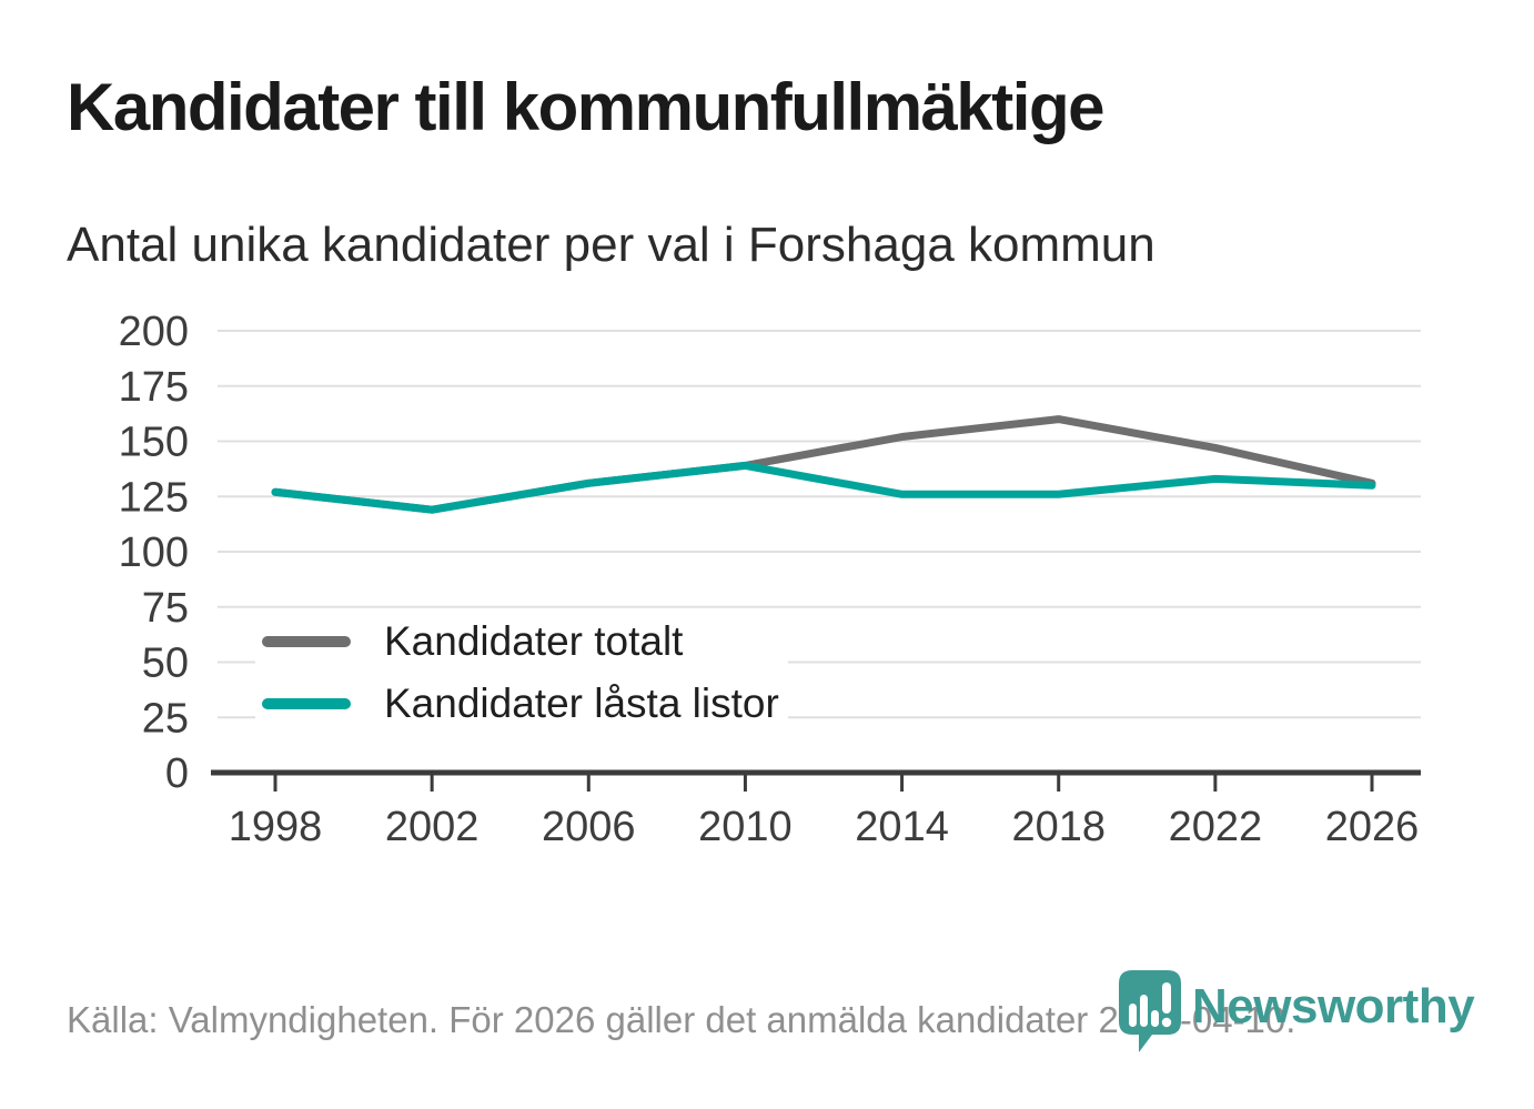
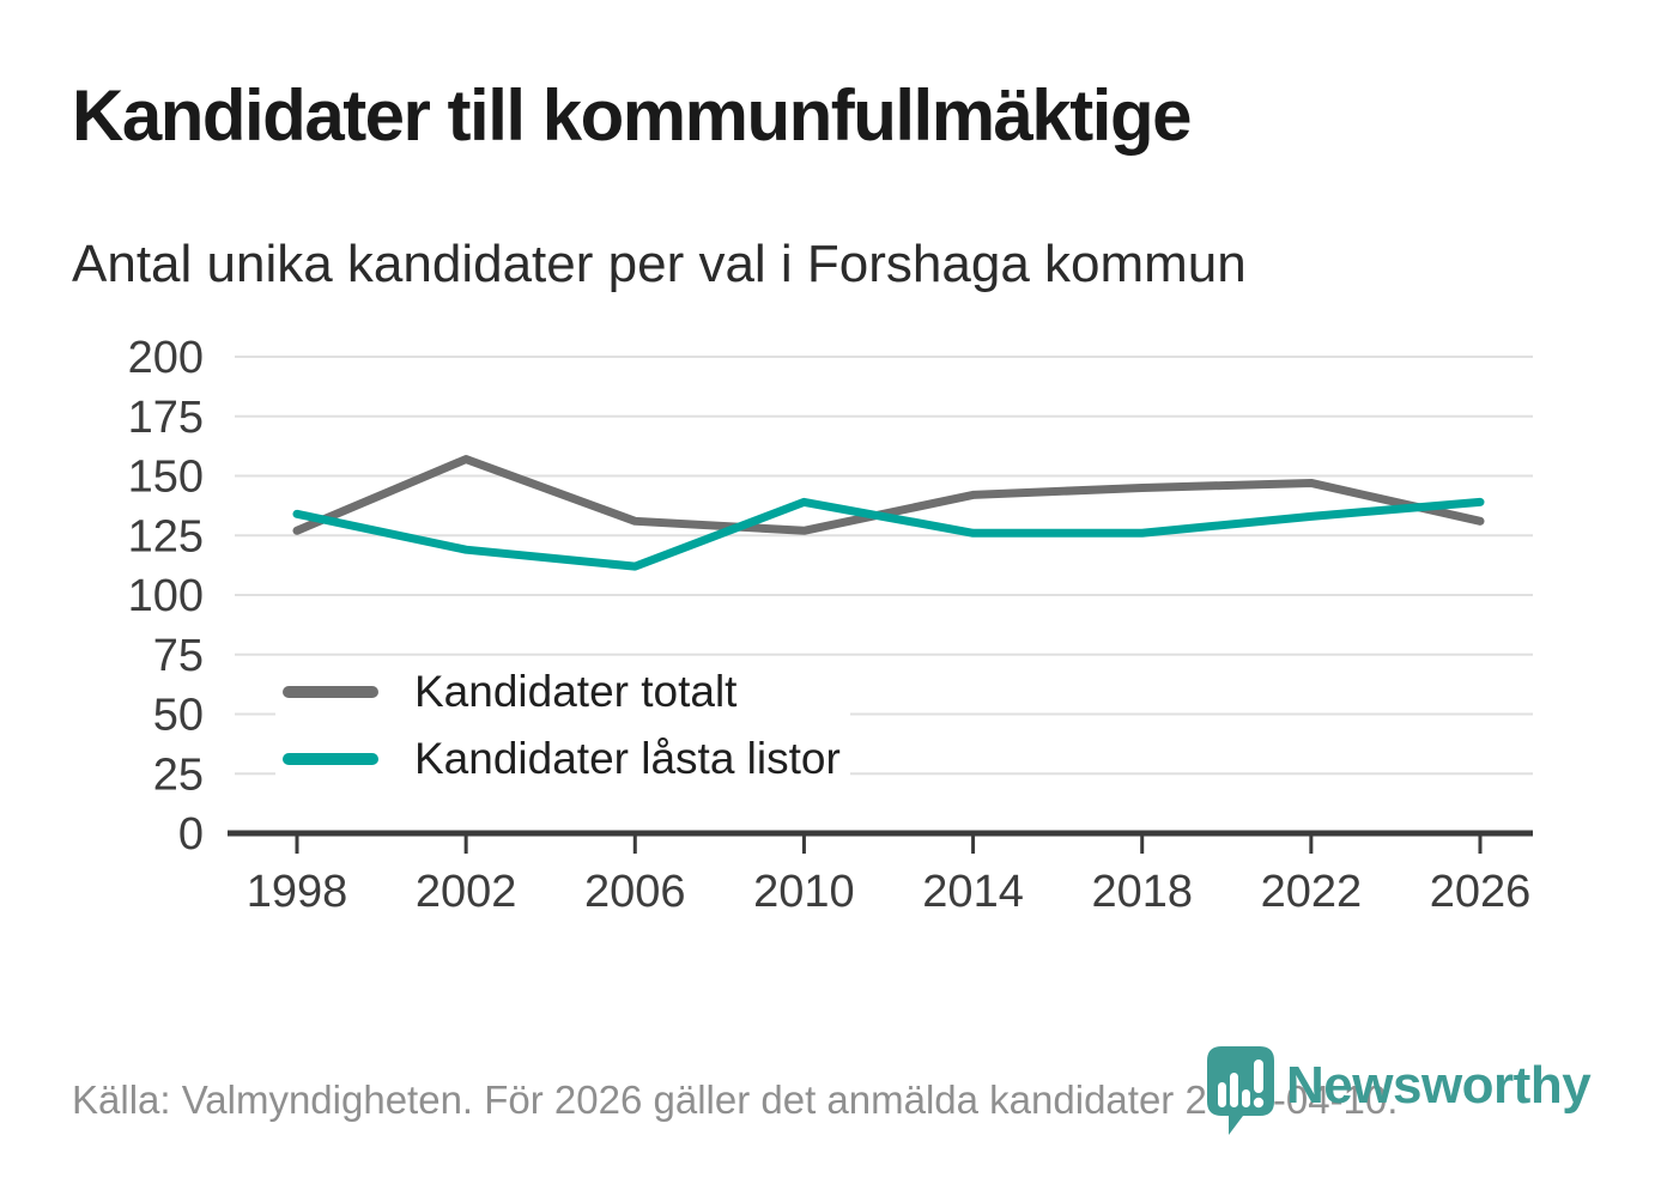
Kandidater låsta listor/1998: 127 -> 134
Kandidater totalt/2002: 119 -> 157
Kandidater låsta listor/2006: 131 -> 112
Kandidater totalt/2010: 139 -> 127
Kandidater totalt/2014: 152 -> 142
Kandidater totalt/2018: 160 -> 145
Kandidater låsta listor/2026: 130 -> 139
